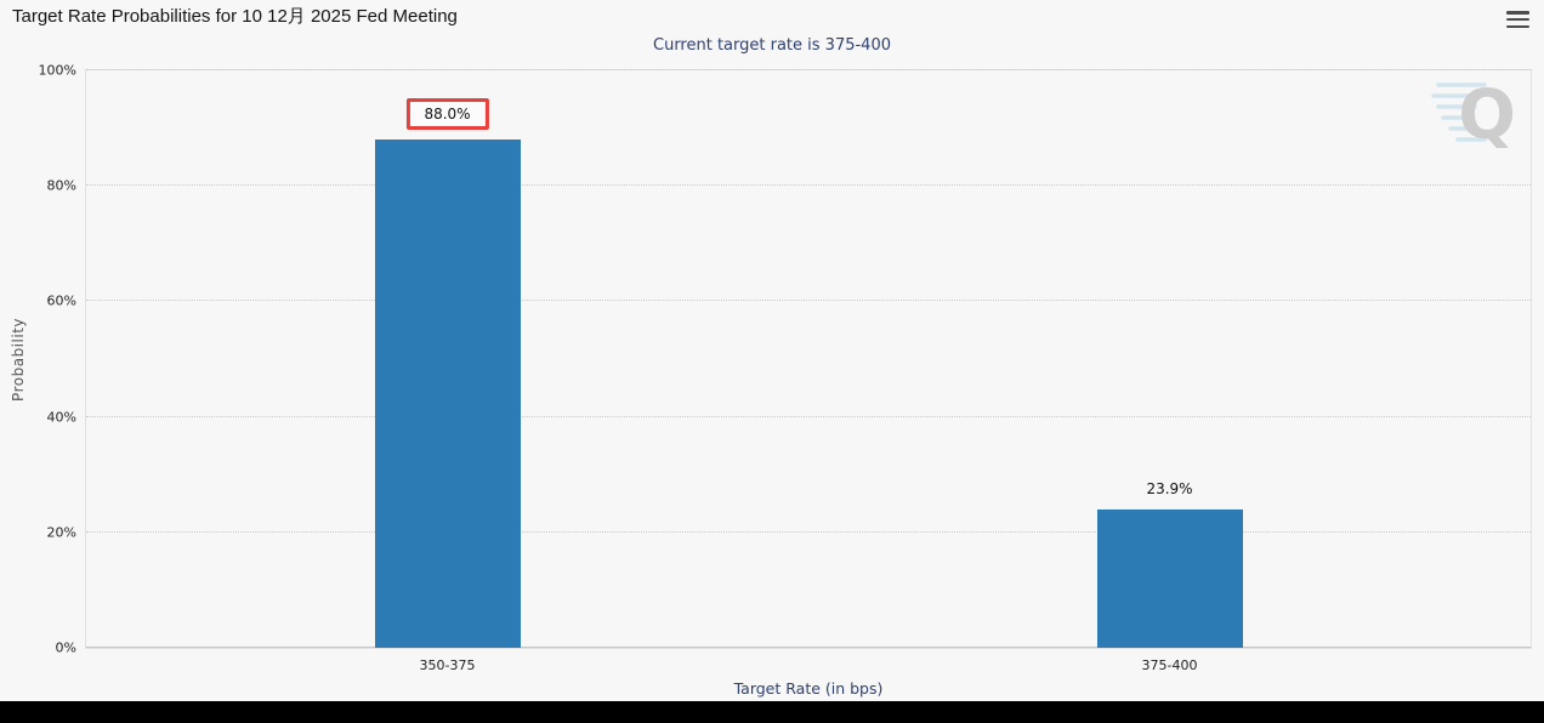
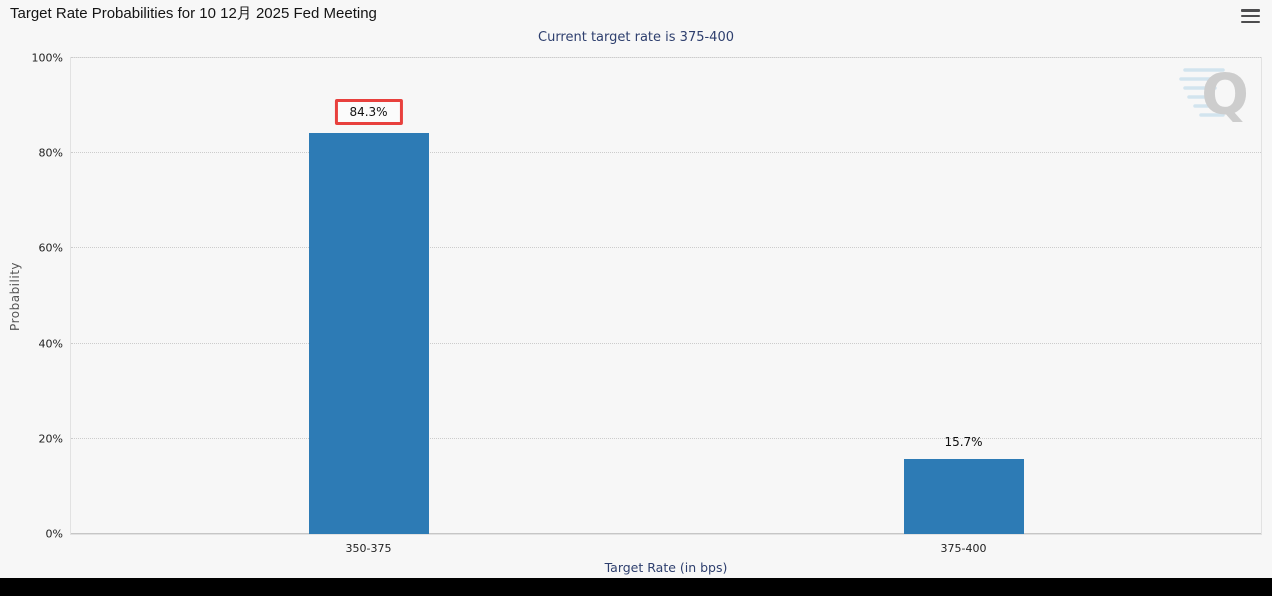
350-375: 88.0% -> 84.3%
375-400: 23.9% -> 15.7%
